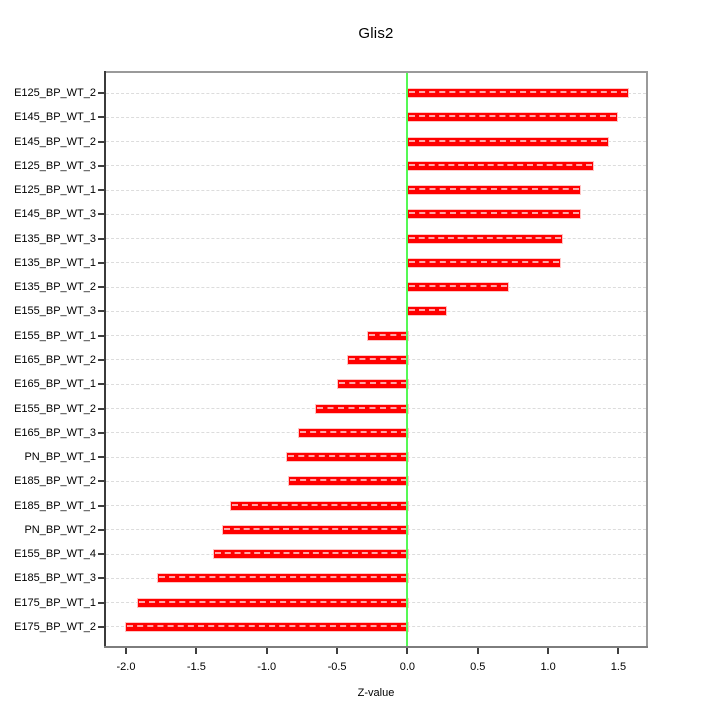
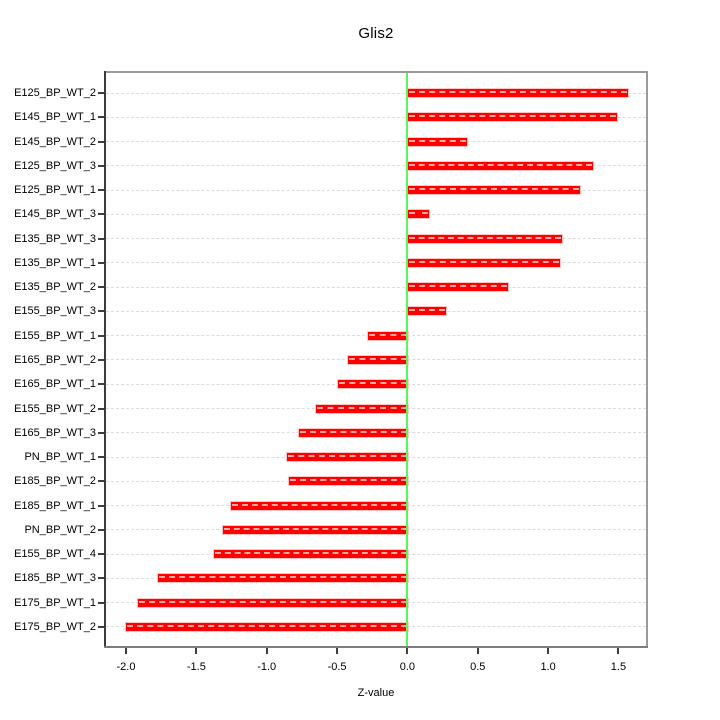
E145_BP_WT_2: 1.42 -> 0.42
E145_BP_WT_3: 1.22 -> 0.15
